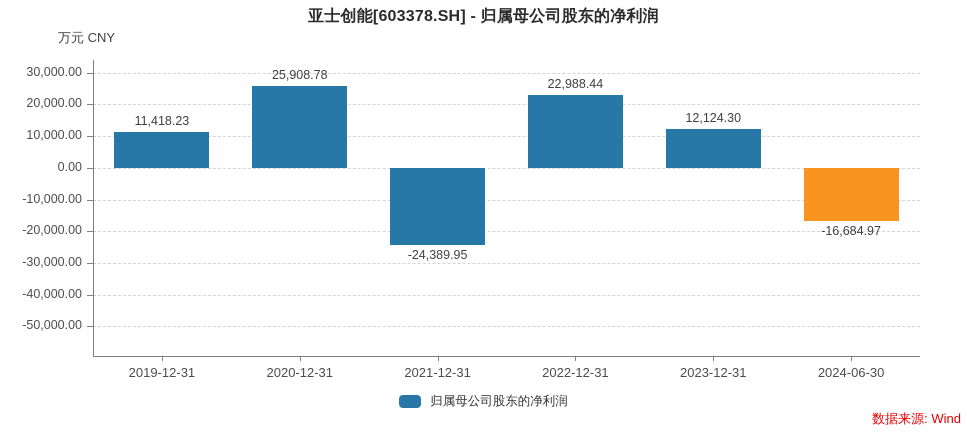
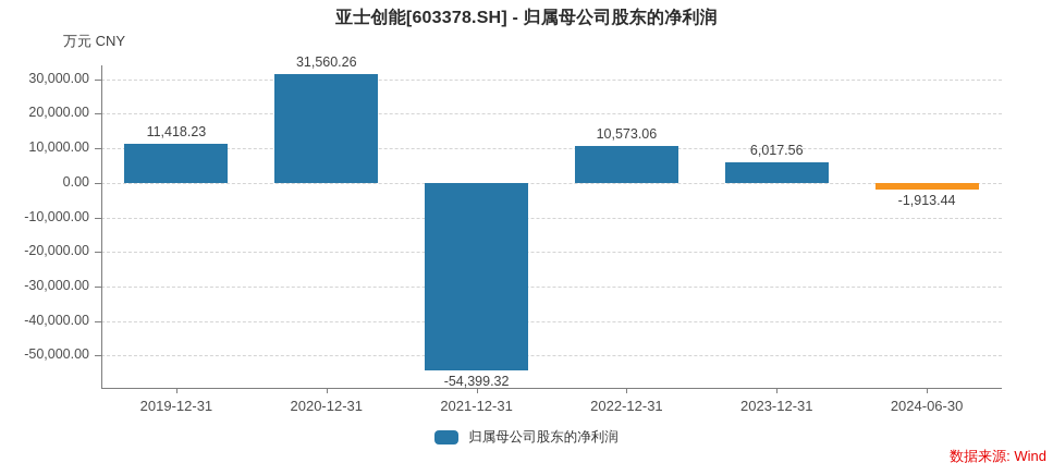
2020-12-31: 25,908.78 -> 31,560.26
2021-12-31: -24,389.95 -> -54,399.32
2022-12-31: 22,988.44 -> 10,573.06
2023-12-31: 12,124.30 -> 6,017.56
2024-06-30: -16,684.97 -> -1,913.44
